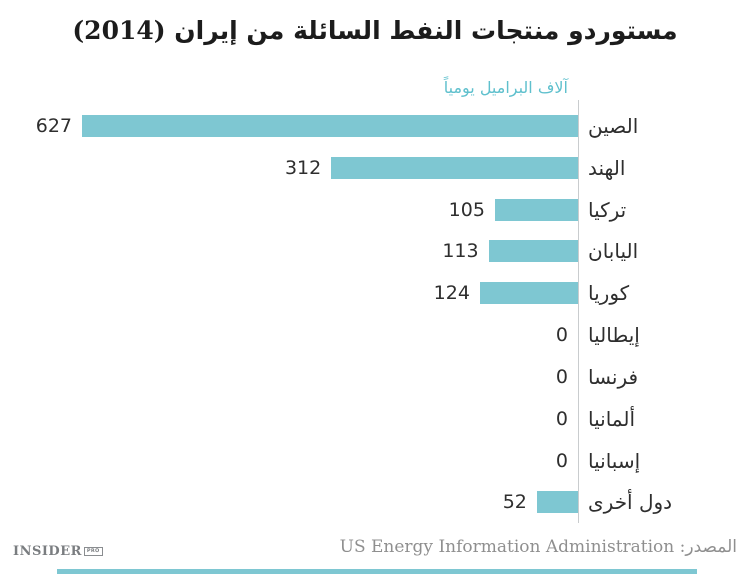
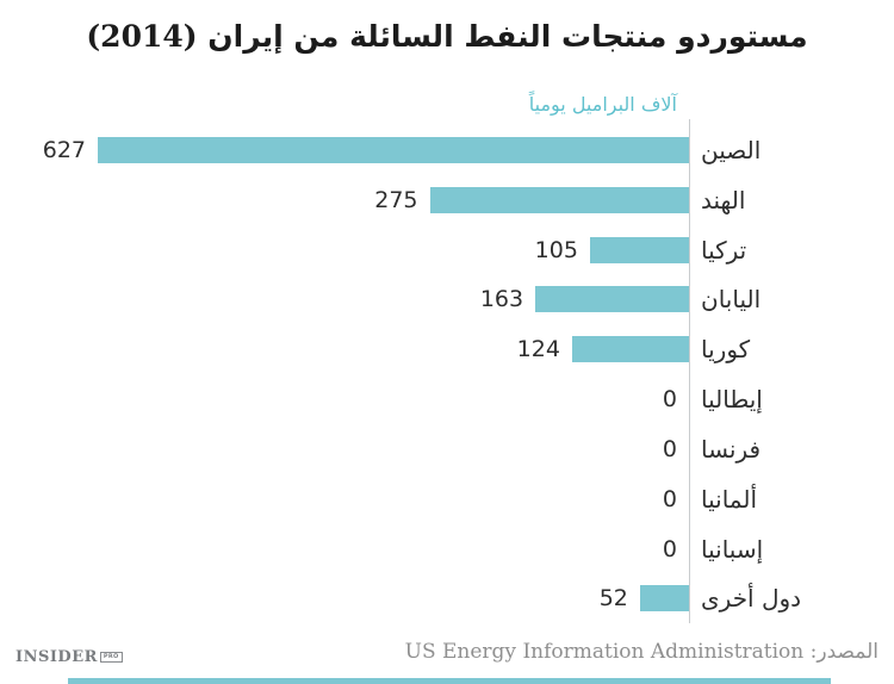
الهند: 312 -> 275
اليابان: 113 -> 163
